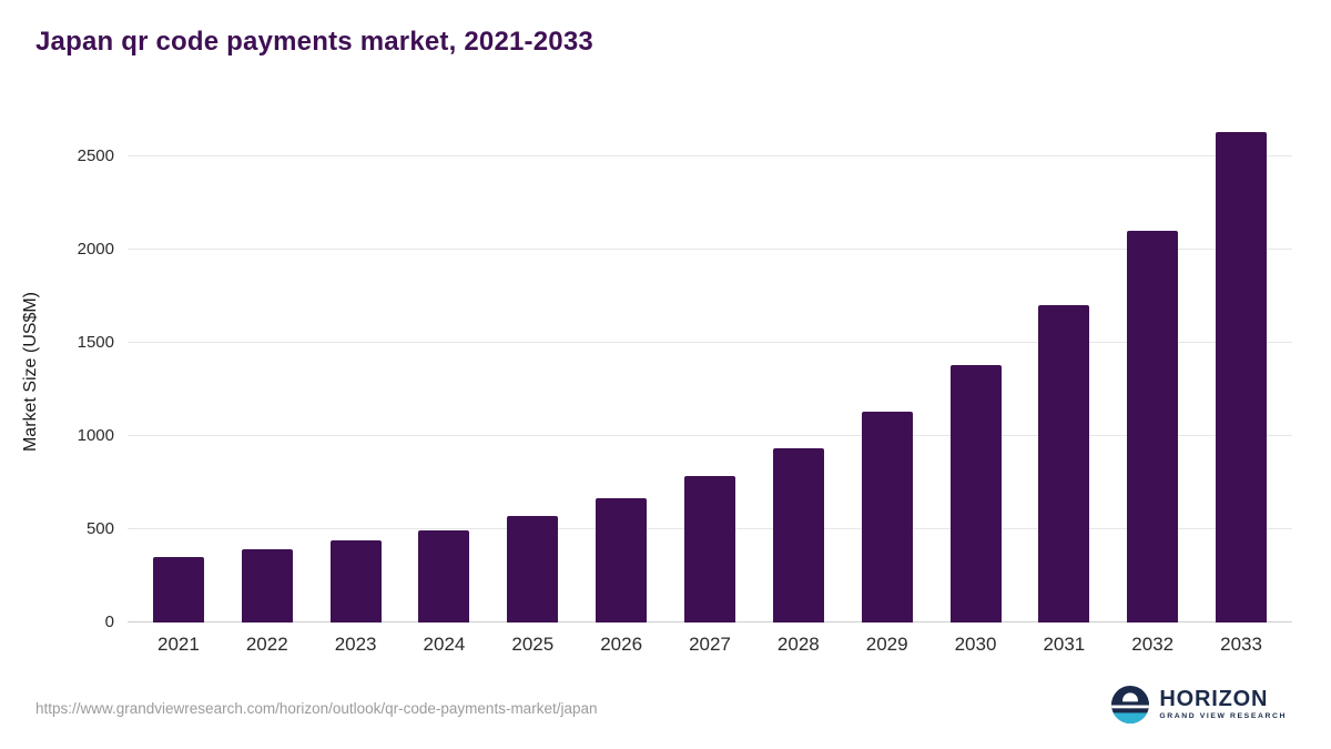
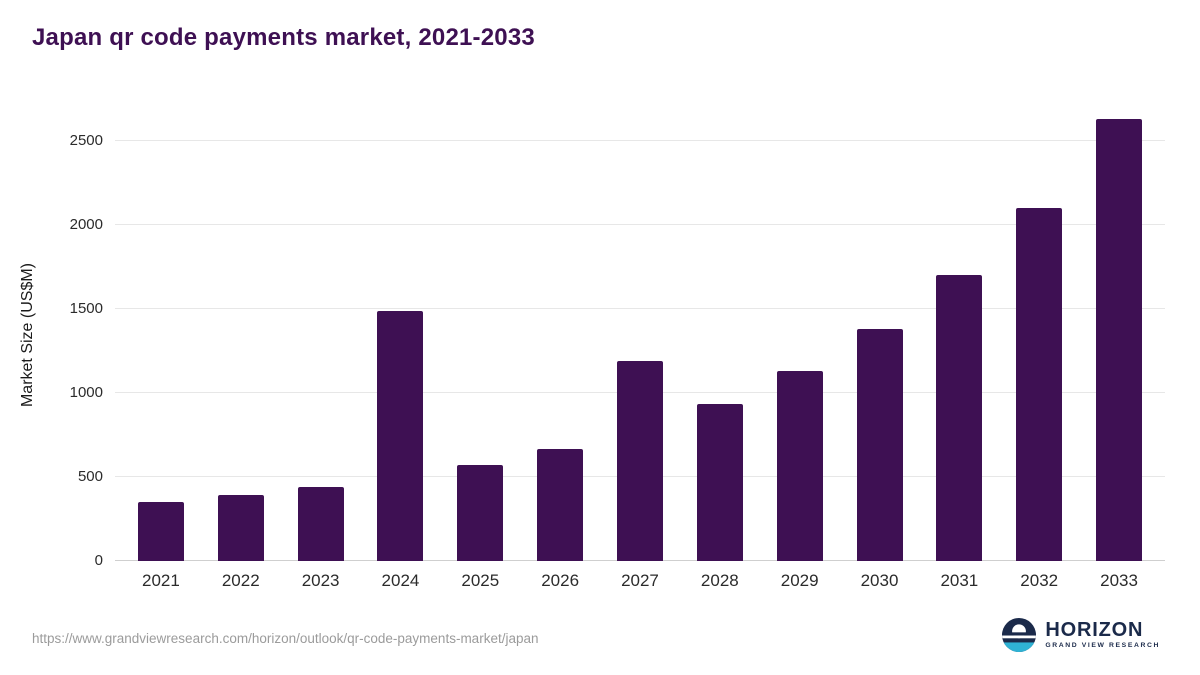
2024: 500 -> 1490
2027: 780 -> 1190
